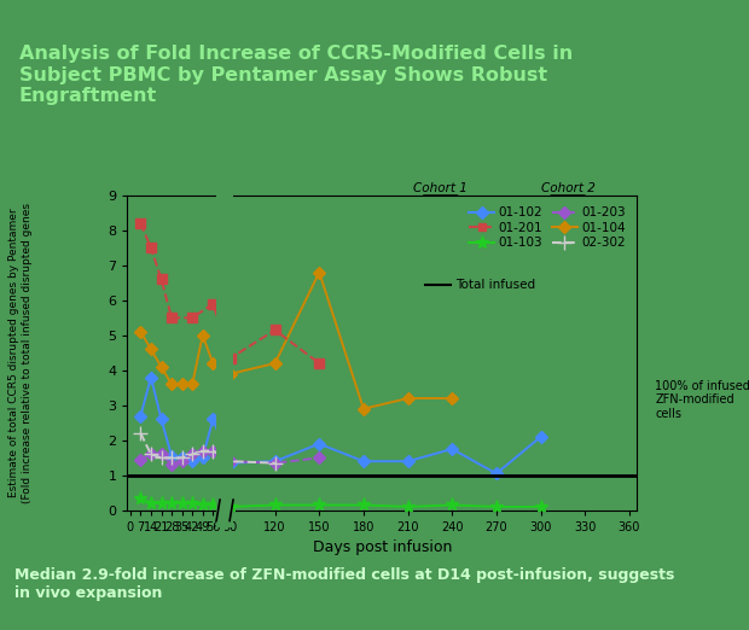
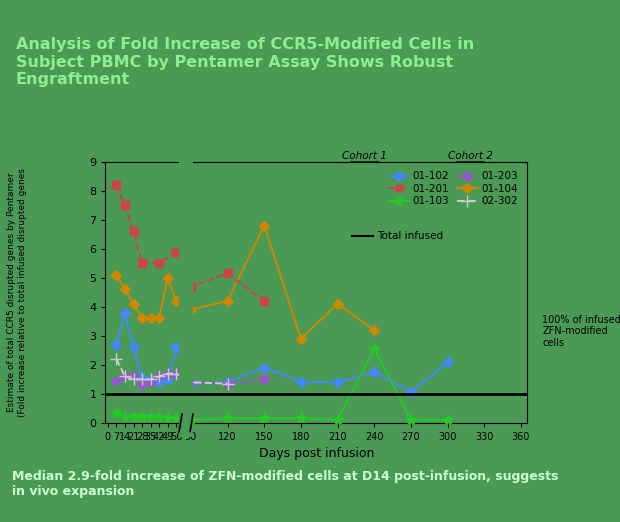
01-201/90: 4.35 -> 4.70
01-104/210: 3.2 -> 4.1
01-103/240: 0.15 -> 2.55
